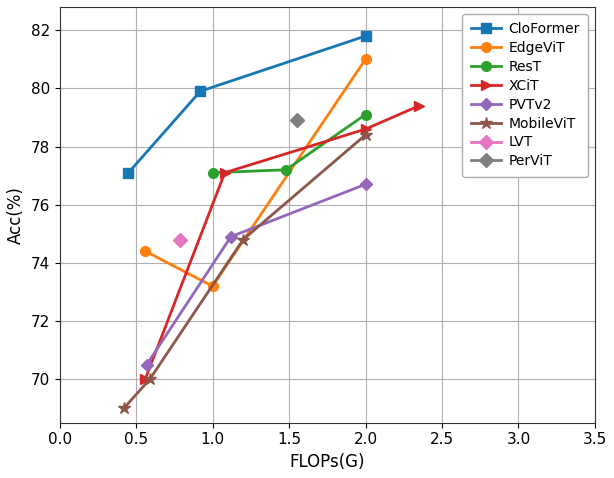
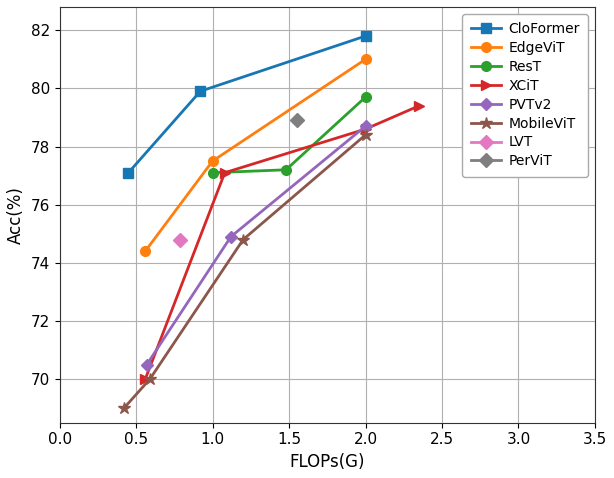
EdgeViT/1.0: 73.2 -> 77.5
ResT/2.0: 79.1 -> 79.7
PVTv2/2.0: 76.7 -> 78.7
